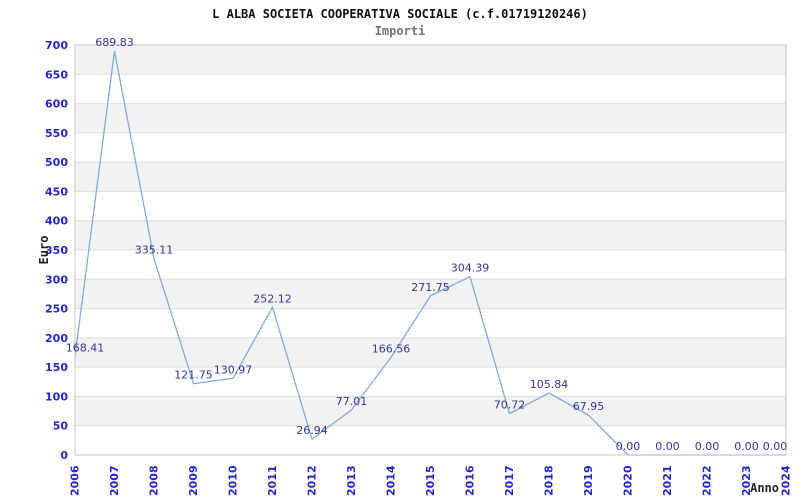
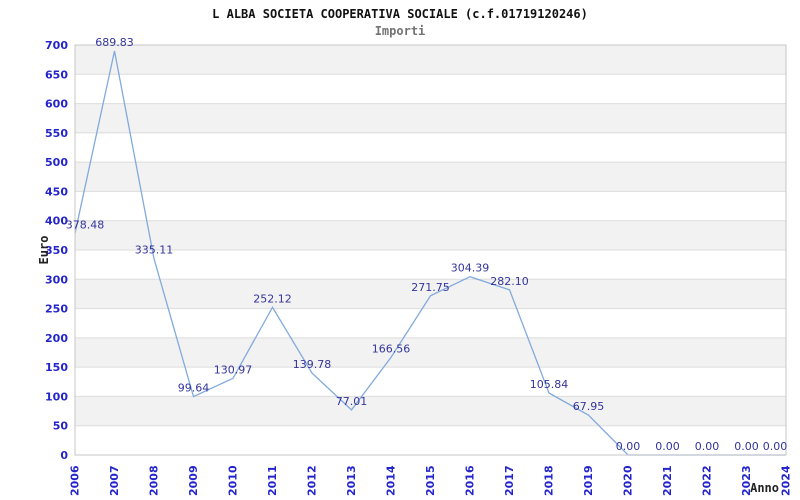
2006: 168.41 -> 378.48
2009: 121.75 -> 99.64
2012: 26.94 -> 139.78
2017: 70.72 -> 282.10
